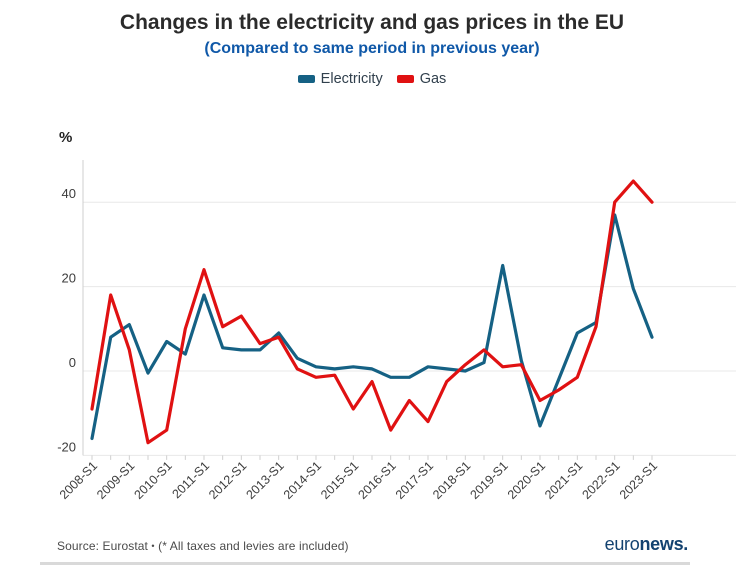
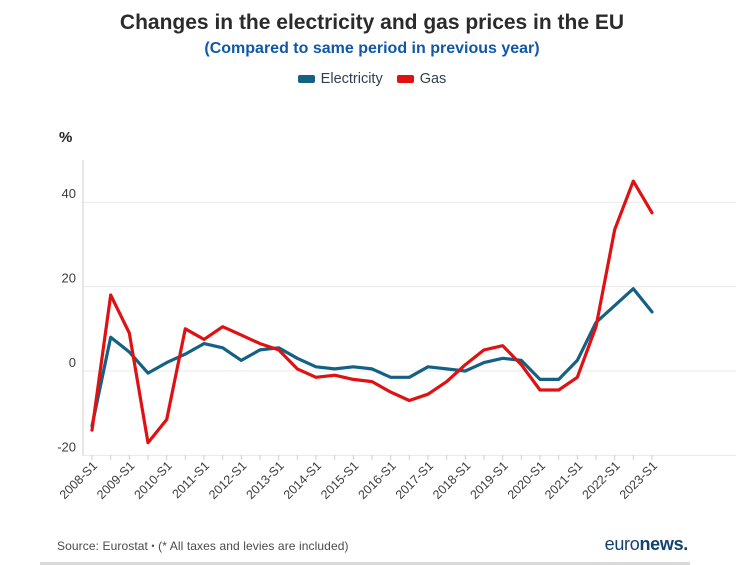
Electricity/2008-S1: -16 -> -13
Gas/2008-S1: -9 -> -14
Electricity/2009-S1: 11 -> 4
Gas/2009-S1: 5 -> 9
Electricity/2010-S1: 7 -> 2
Gas/2010-S1: -14 -> -12
Electricity/2011-S1: 18 -> 6
Gas/2011-S1: 24 -> 8
Electricity/2012-S1: 5 -> 2
Gas/2012-S1: 13 -> 8
Electricity/2013-S1: 9 -> 6
Gas/2013-S1: 8 -> 5
Gas/2015-S1: -9 -> -2
Gas/2016-S1: -14 -> -5
Gas/2017-S1: -12 -> -6
Electricity/2019-S1: 25 -> 3
Gas/2019-S1: 1 -> 6
Electricity/2020-S1: -13 -> -2
Gas/2020-S1: -7 -> -4
Electricity/2021-S1: 9 -> 2
Electricity/2022-S1: 37 -> 16
Gas/2022-S1: 40 -> 34
Electricity/2023-S1: 8 -> 14
Gas/2023-S1: 40 -> 38
